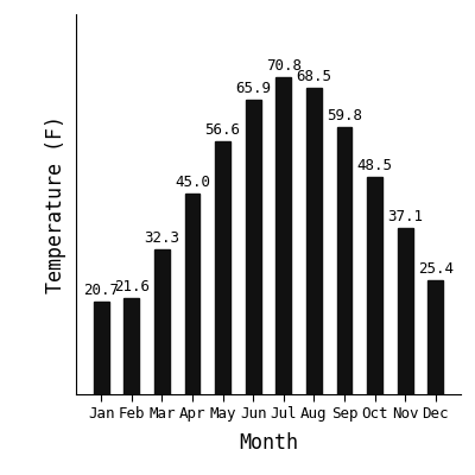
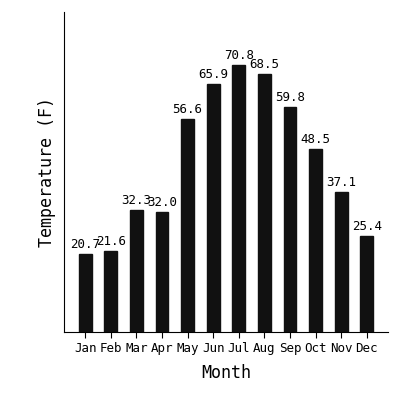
Apr: 45.0 -> 32.0
